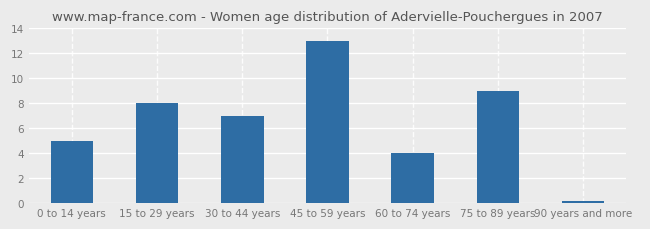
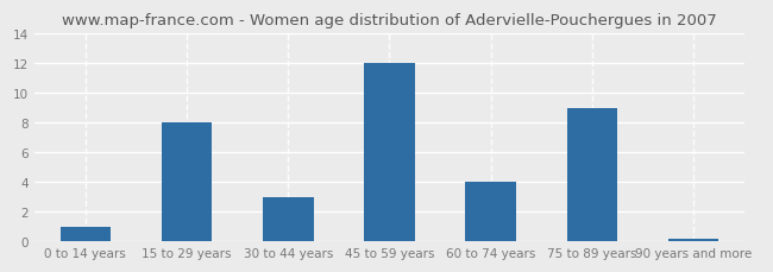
0 to 14 years: 5.0 -> 1.0
30 to 44 years: 7.0 -> 3.0
45 to 59 years: 13.0 -> 12.0
